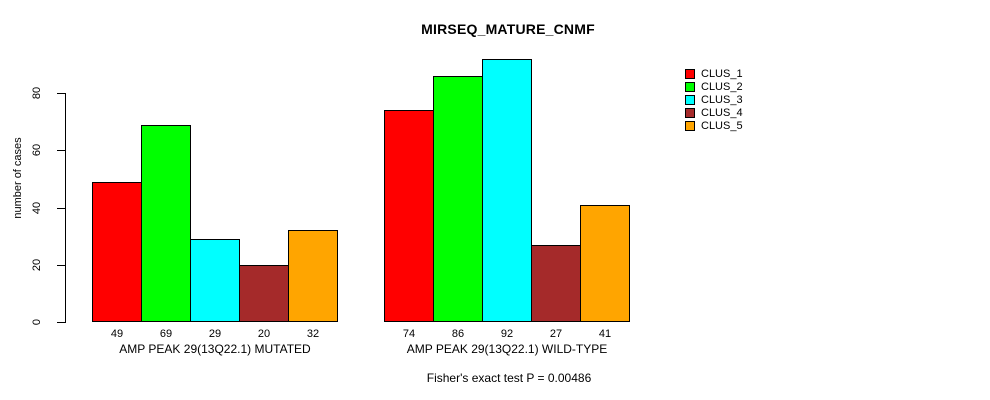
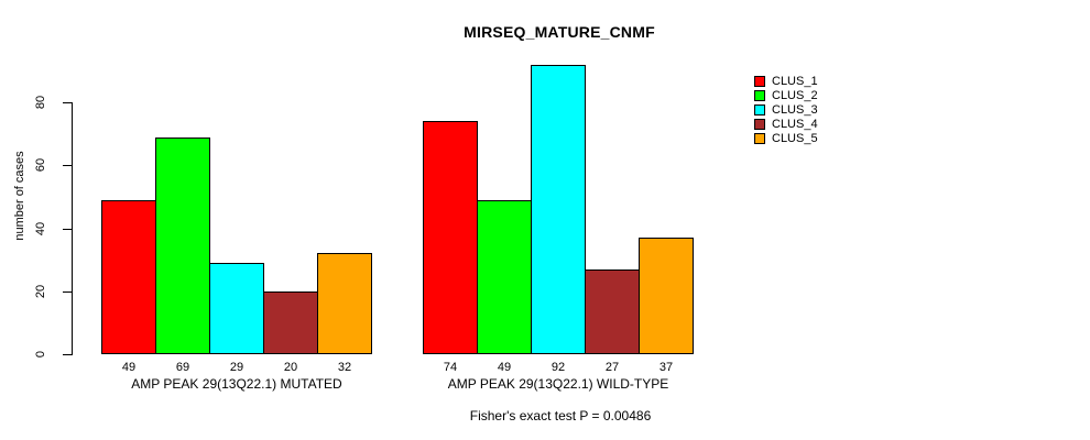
CLUS_2/AMP PEAK 29(13Q22.1) WILD-TYPE: 86 -> 49
CLUS_5/AMP PEAK 29(13Q22.1) WILD-TYPE: 41 -> 37
